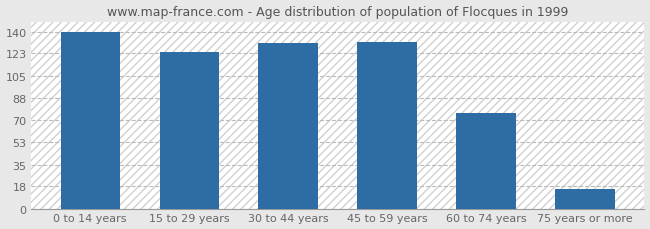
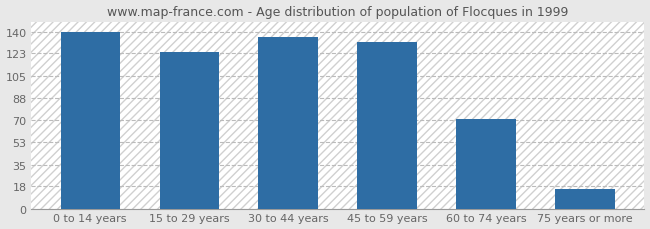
30 to 44 years: 131 -> 136
60 to 74 years: 76 -> 71
